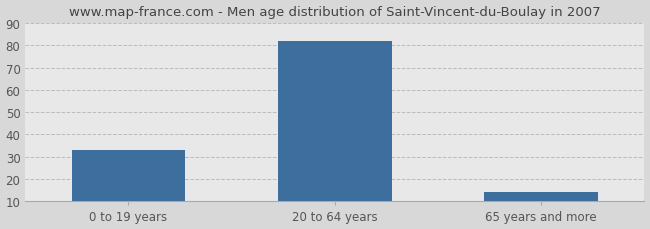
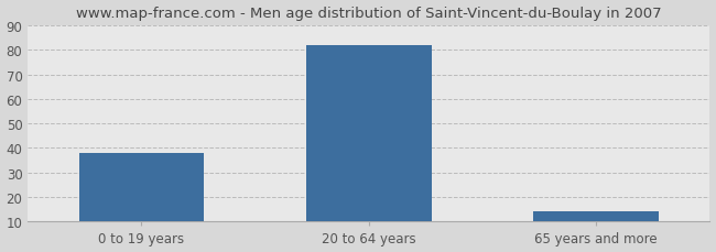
0 to 19 years: 33 -> 38
